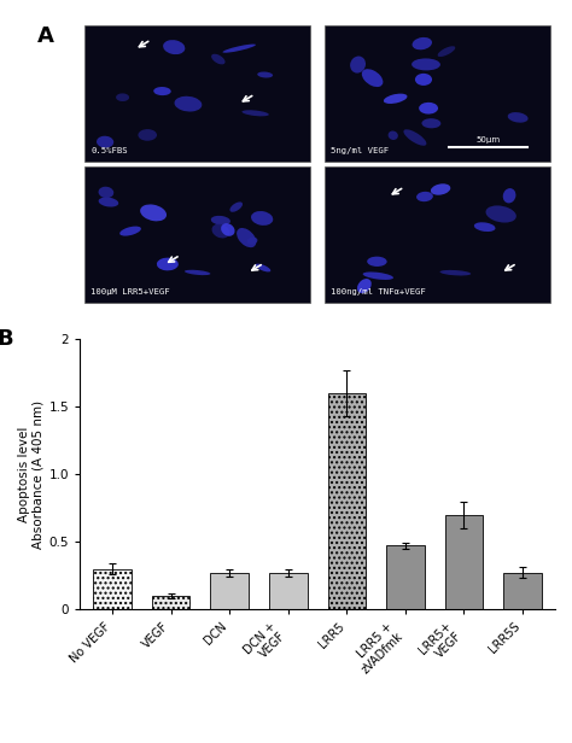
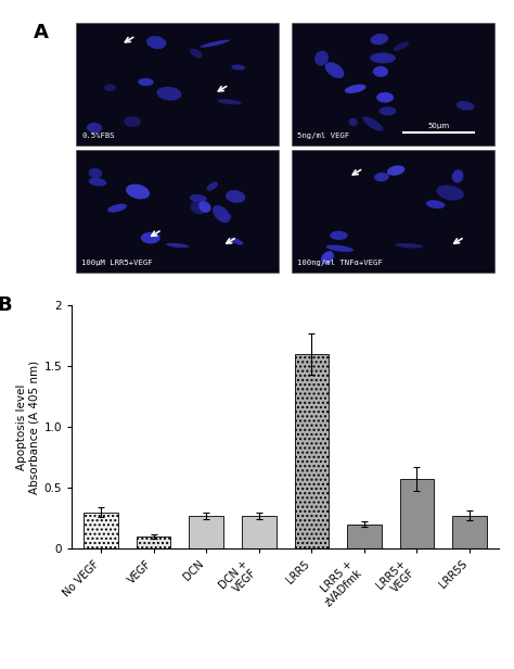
LRR5 + zVADfmk: 0.47 -> 0.20
LRR5+ VEGF: 0.70 -> 0.57
